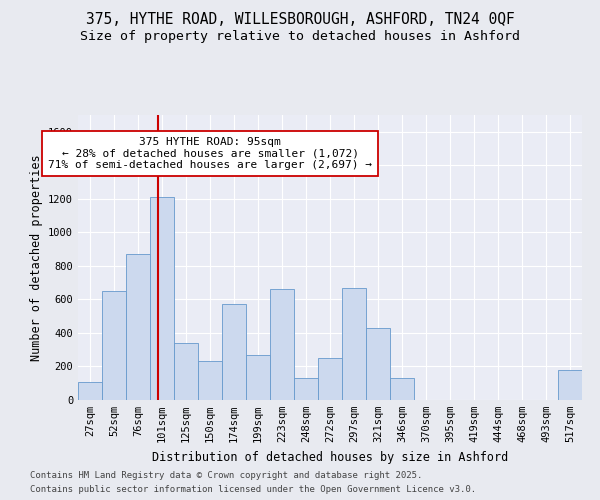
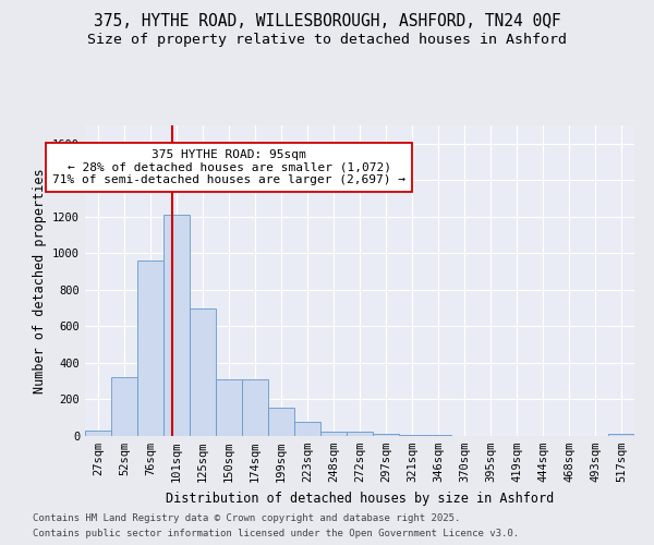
27sqm: 110 -> 30
52sqm: 650 -> 320
76sqm: 870 -> 960
125sqm: 340 -> 700
150sqm: 230 -> 310
174sqm: 570 -> 310
199sqm: 270 -> 160
223sqm: 660 -> 80
248sqm: 130 -> 20
272sqm: 250 -> 20
297sqm: 670 -> 10
321sqm: 430 -> 0
346sqm: 130 -> 0
517sqm: 180 -> 10
